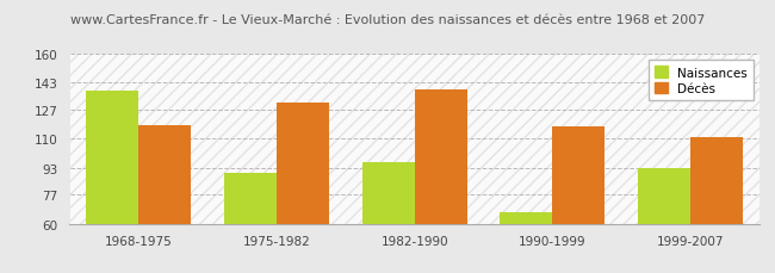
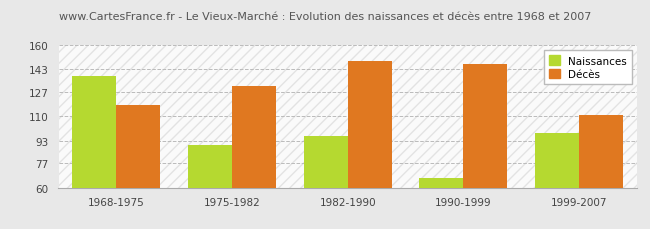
Décès/1982-1990: 139 -> 149
Décès/1990-1999: 117 -> 147
Naissances/1999-2007: 93 -> 98
